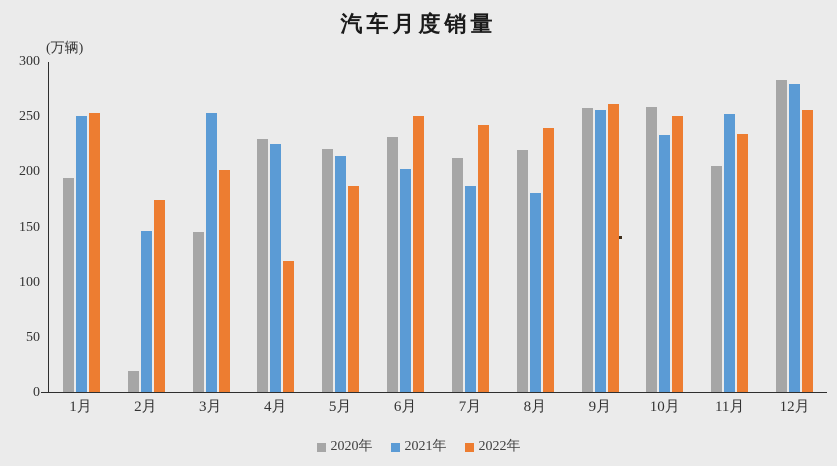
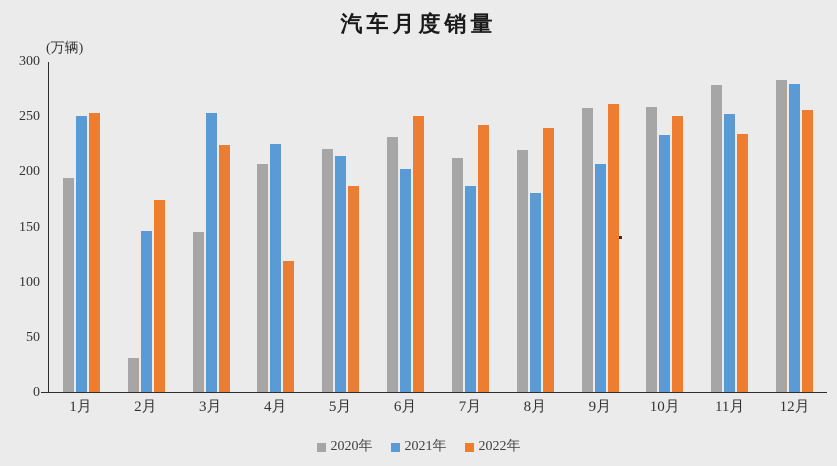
2020年/2月: 19 -> 31
2022年/3月: 201 -> 224
2020年/4月: 229 -> 207
2021年/9月: 256 -> 207
2020年/11月: 205 -> 278
